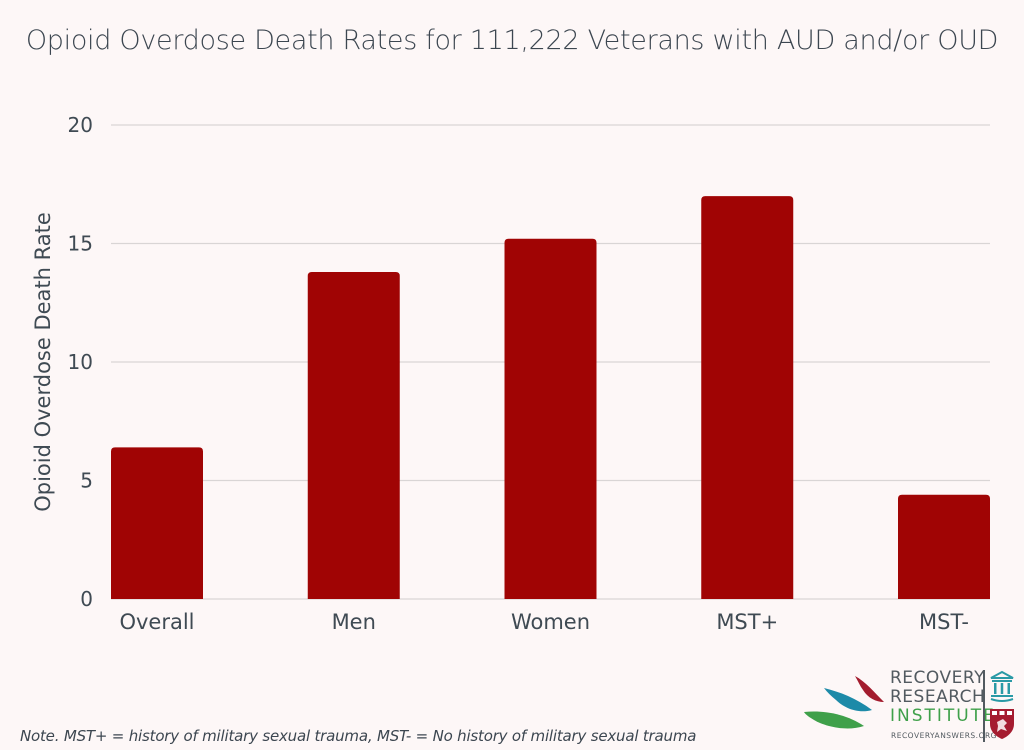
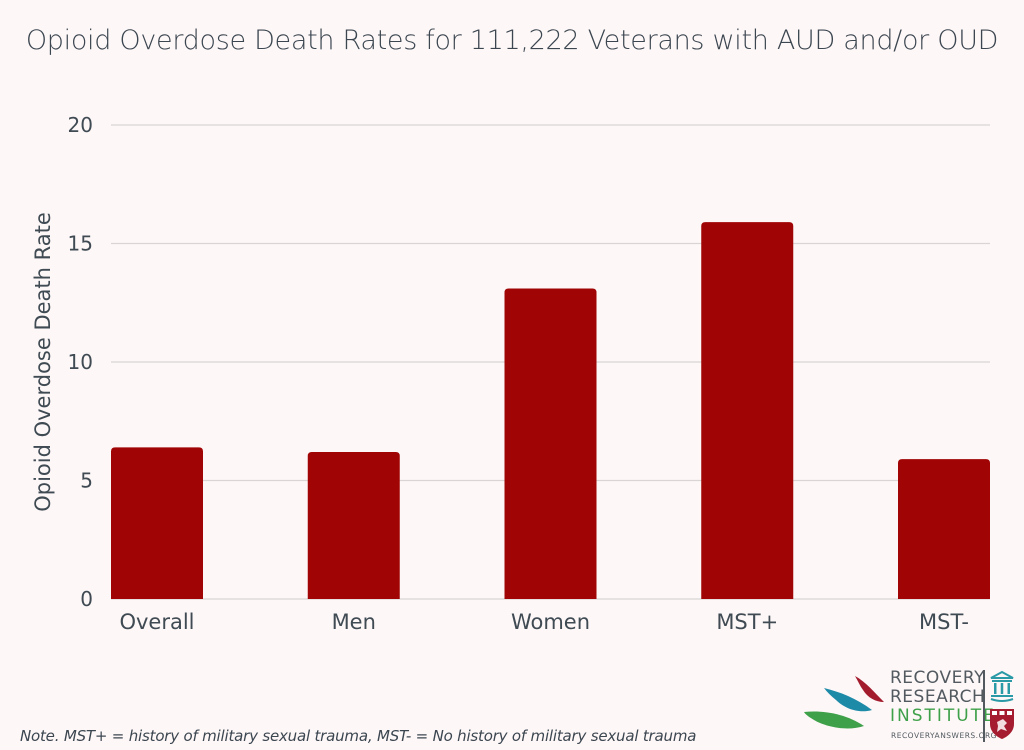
Men: 13.8 -> 6.2
Women: 15.2 -> 13.1
MST+: 17.0 -> 15.9
MST-: 4.4 -> 5.9
